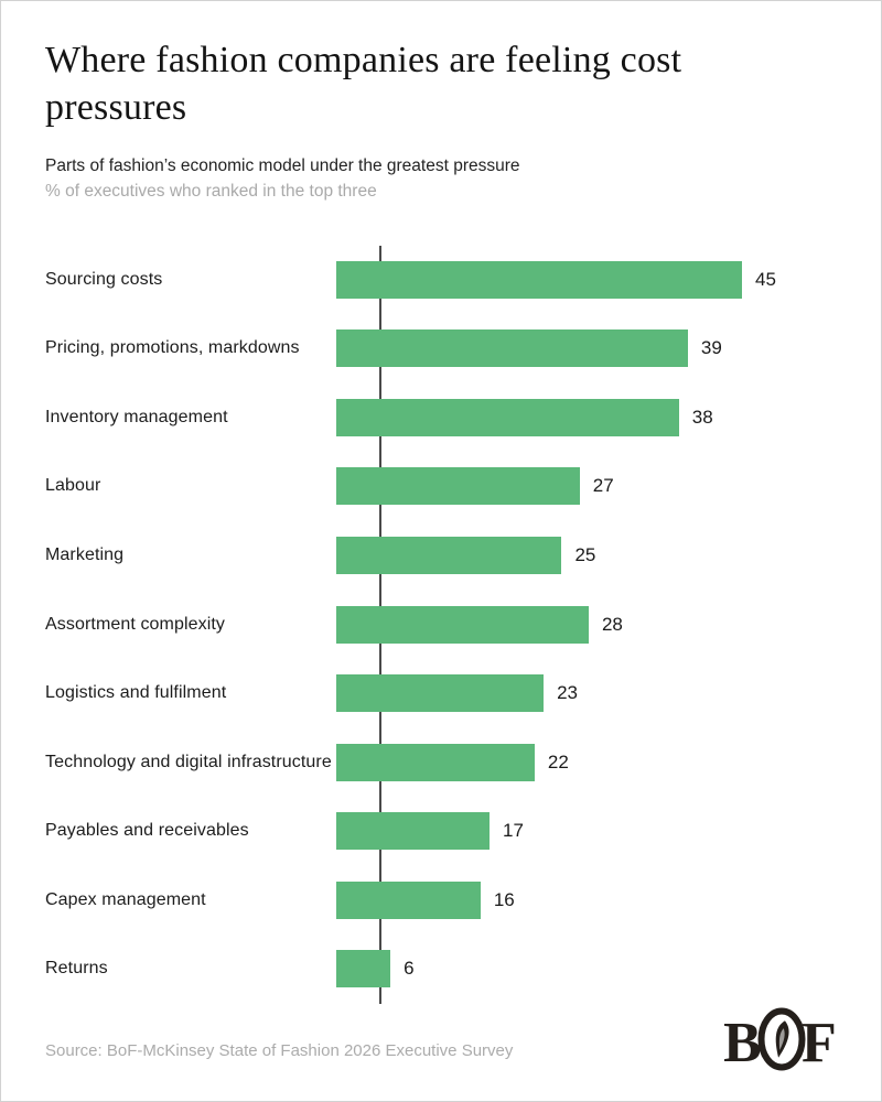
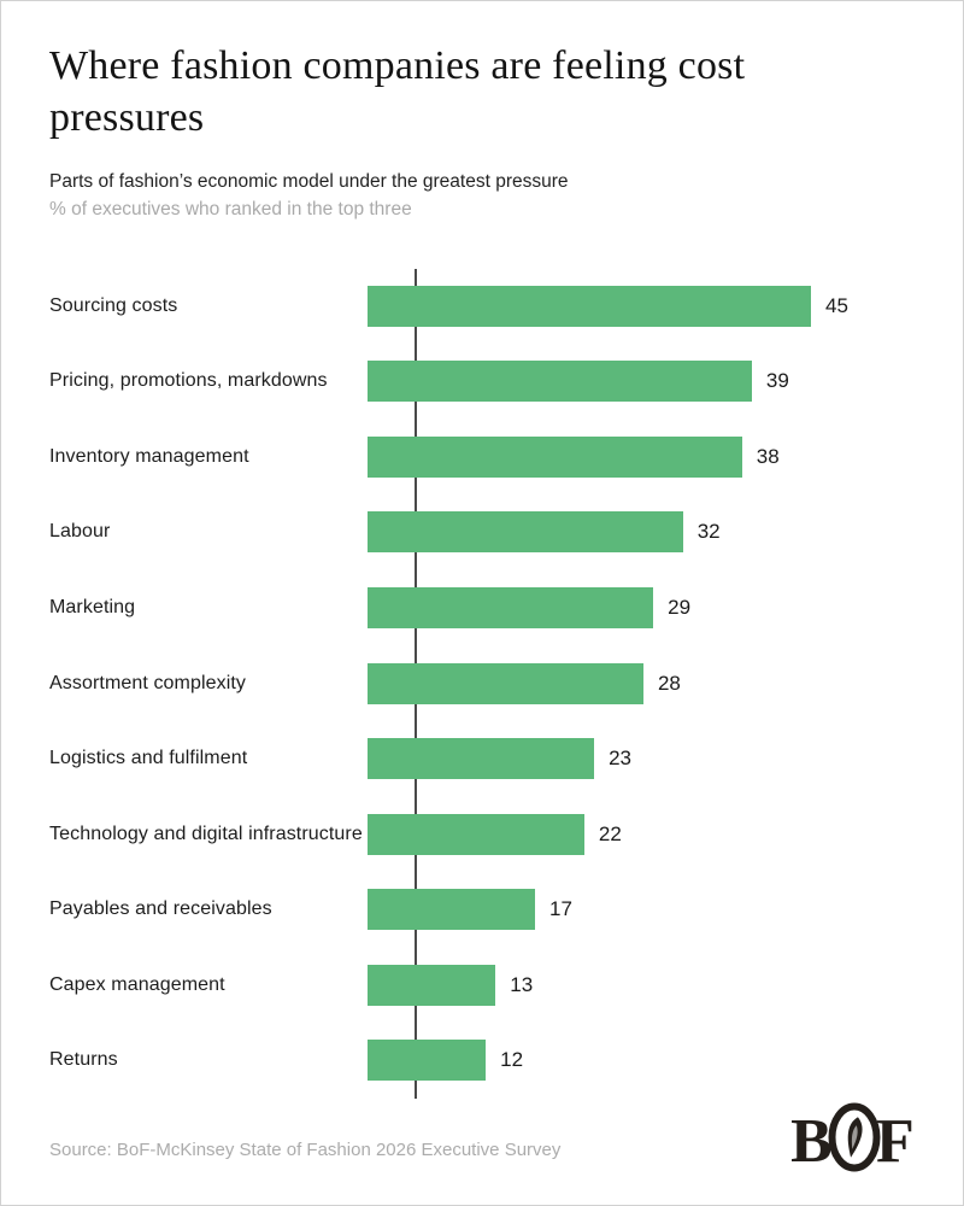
Labour: 27 -> 32
Marketing: 25 -> 29
Capex management: 16 -> 13
Returns: 6 -> 12
